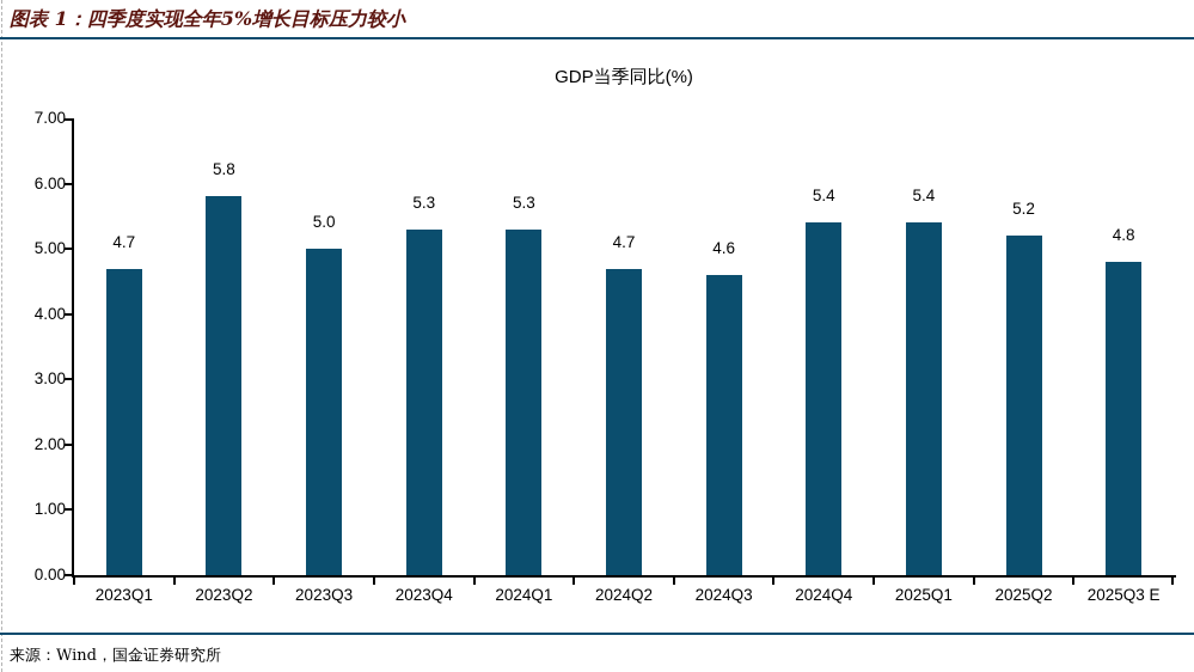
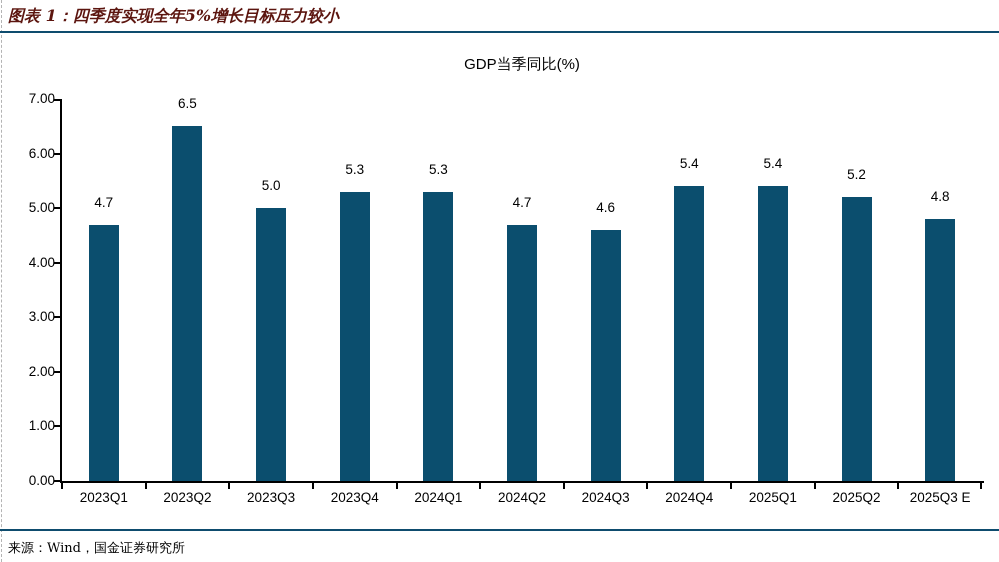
2023Q2: 5.8 -> 6.5
